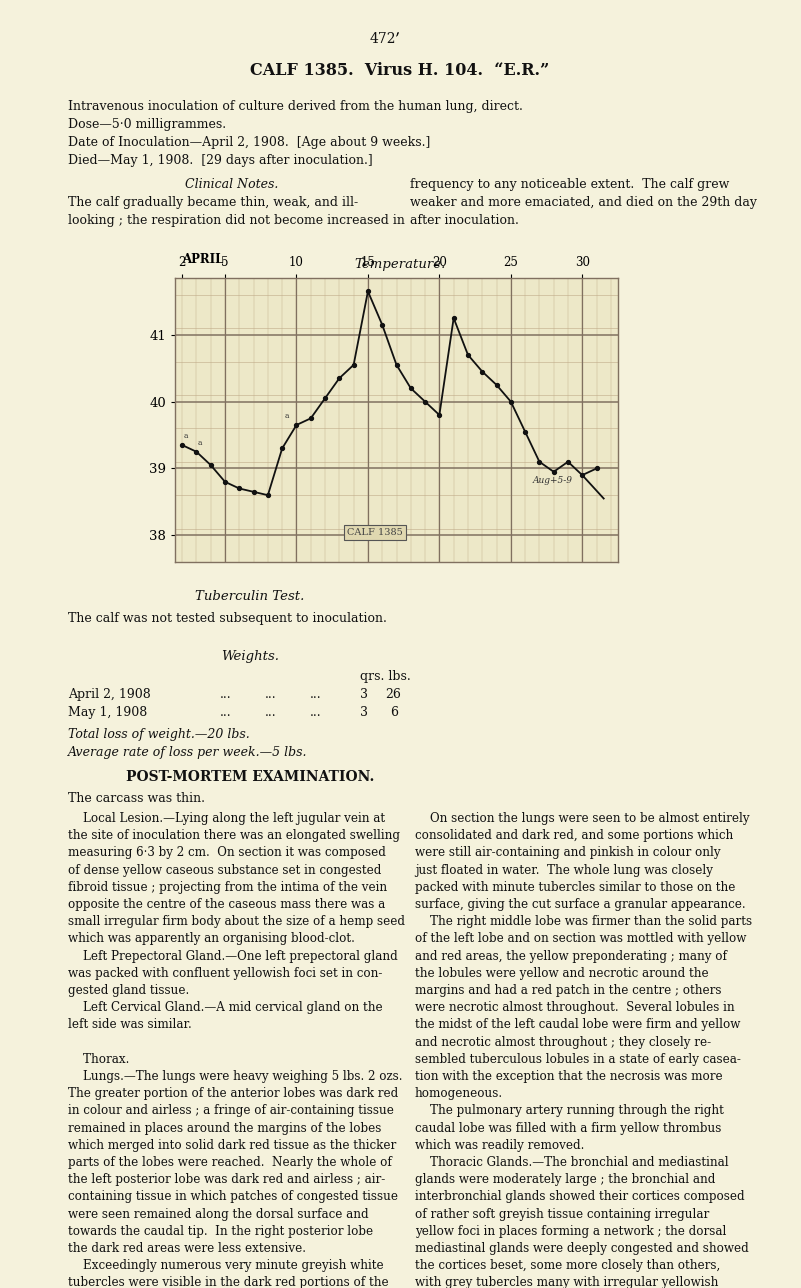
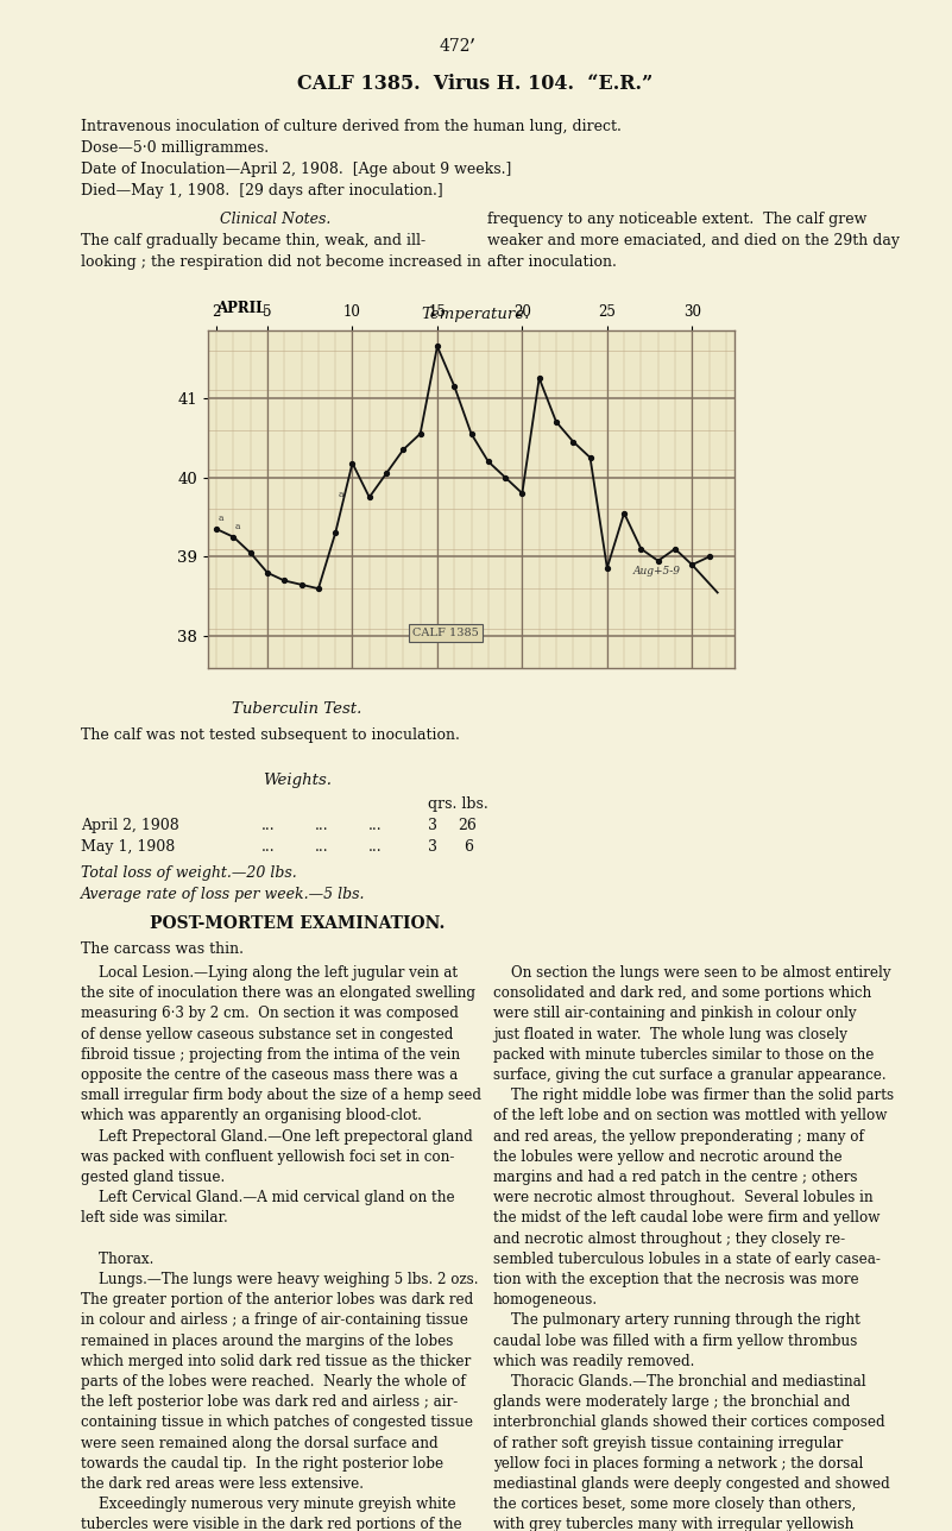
10: 39.65 -> 40.18
25: 40.00 -> 38.86
